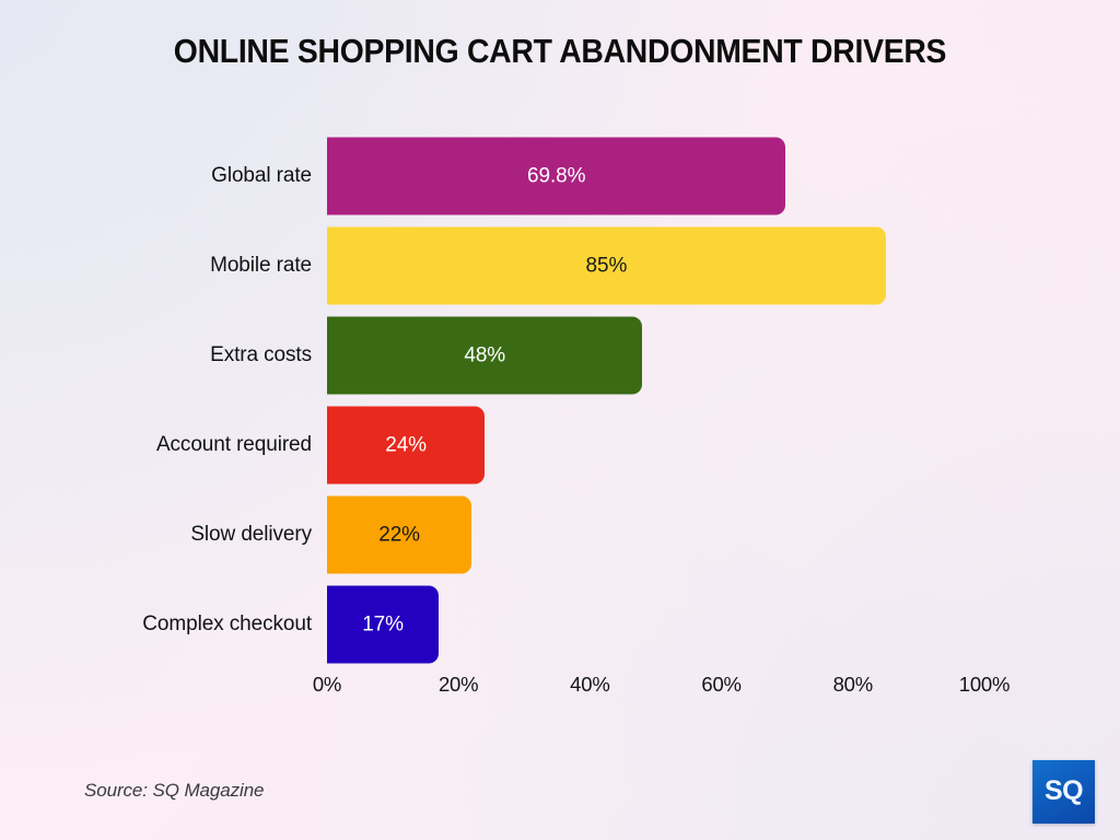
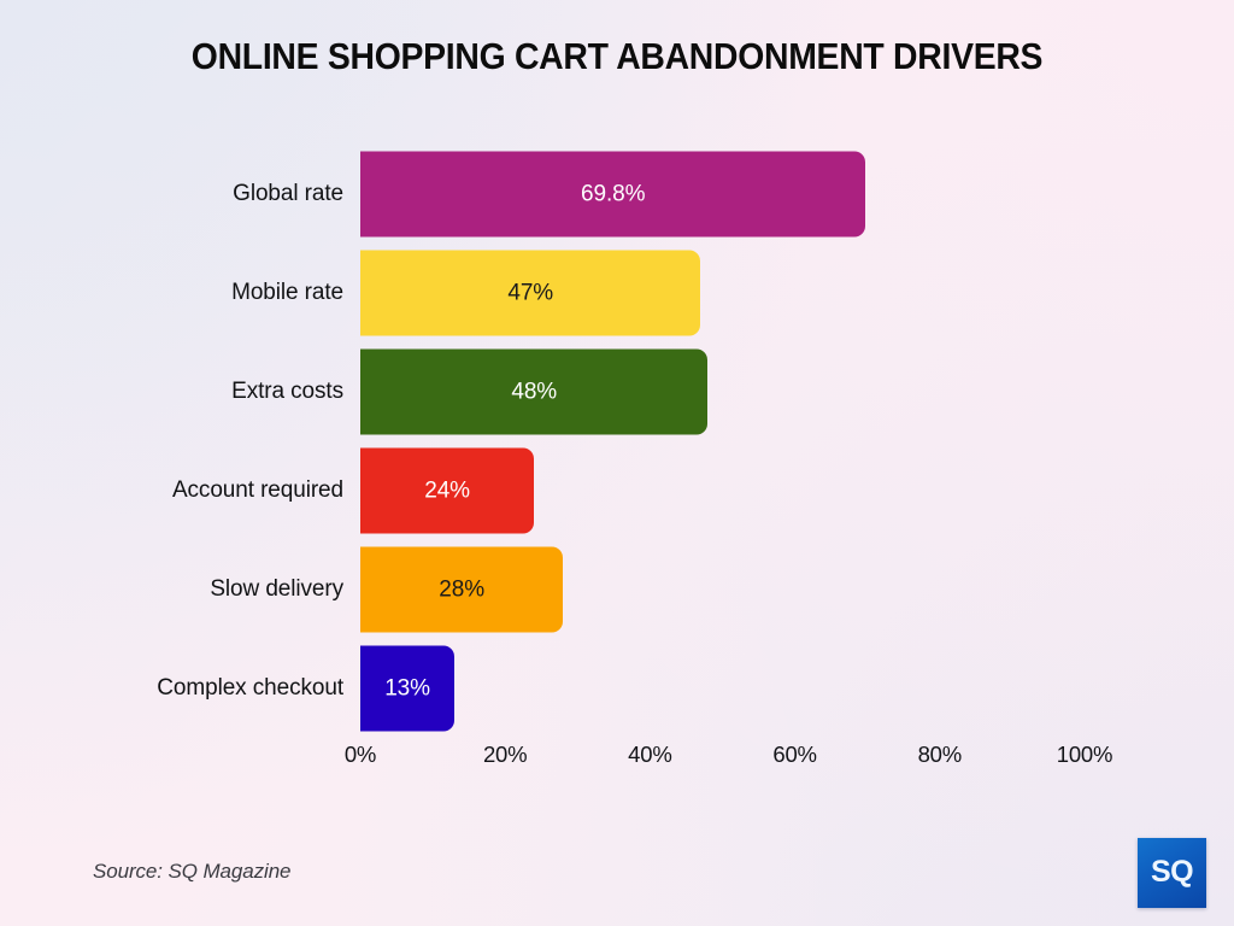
Mobile rate: 85% -> 47%
Slow delivery: 22% -> 28%
Complex checkout: 17% -> 13%
